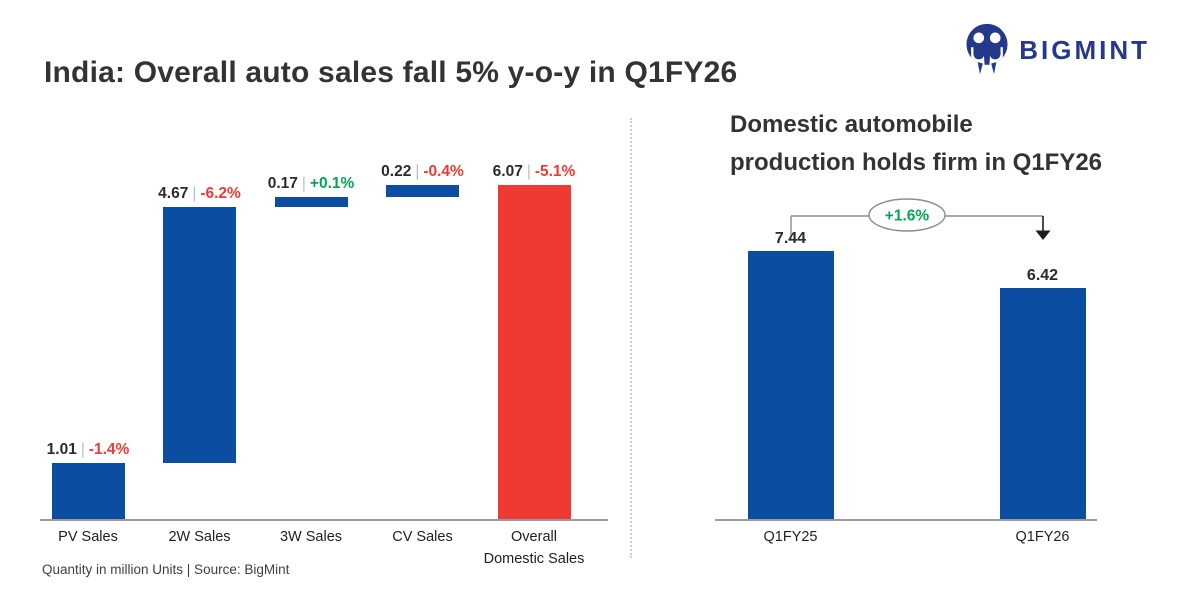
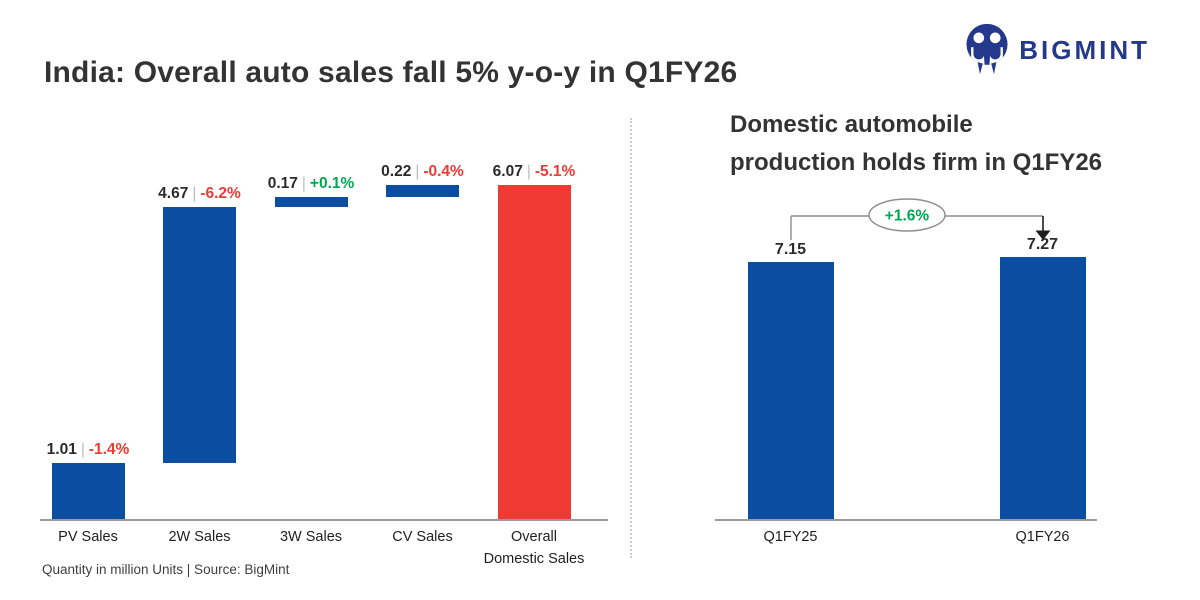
Domestic automobile production holds firm in Q1FY26/Q1FY25: 7.44 -> 7.15
Domestic automobile production holds firm in Q1FY26/Q1FY26: 6.42 -> 7.27
